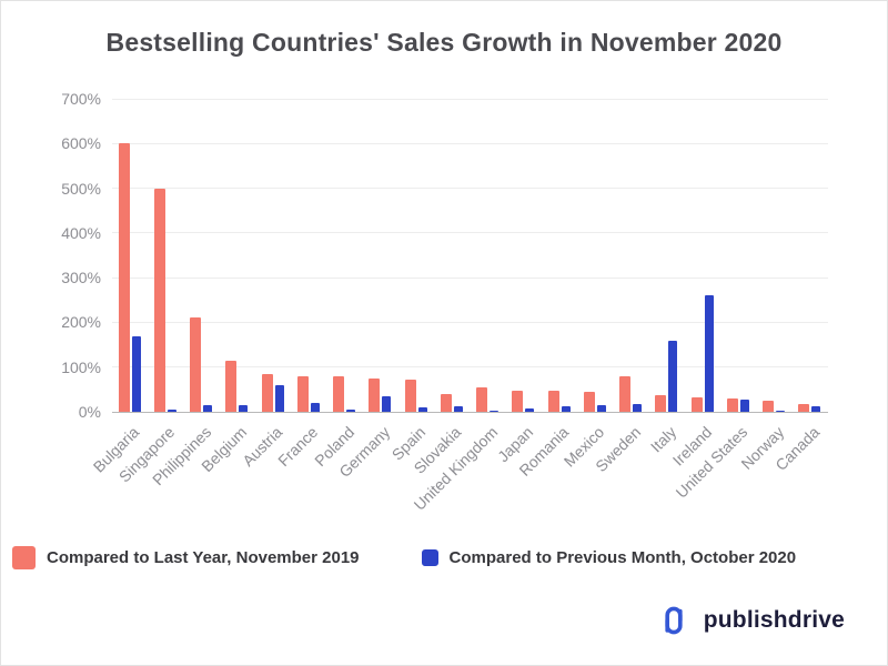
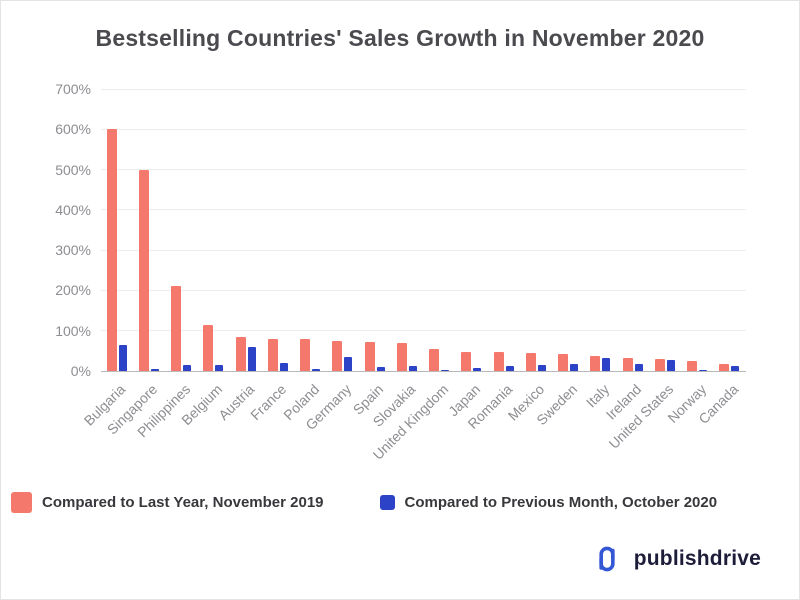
Compared to Previous Month, October 2020/Bulgaria: 170% -> 60%
Compared to Last Year, November 2019/Slovakia: 40% -> 70%
Compared to Last Year, November 2019/Sweden: 80% -> 40%
Compared to Previous Month, October 2020/Italy: 160% -> 30%
Compared to Previous Month, October 2020/Ireland: 260% -> 20%
